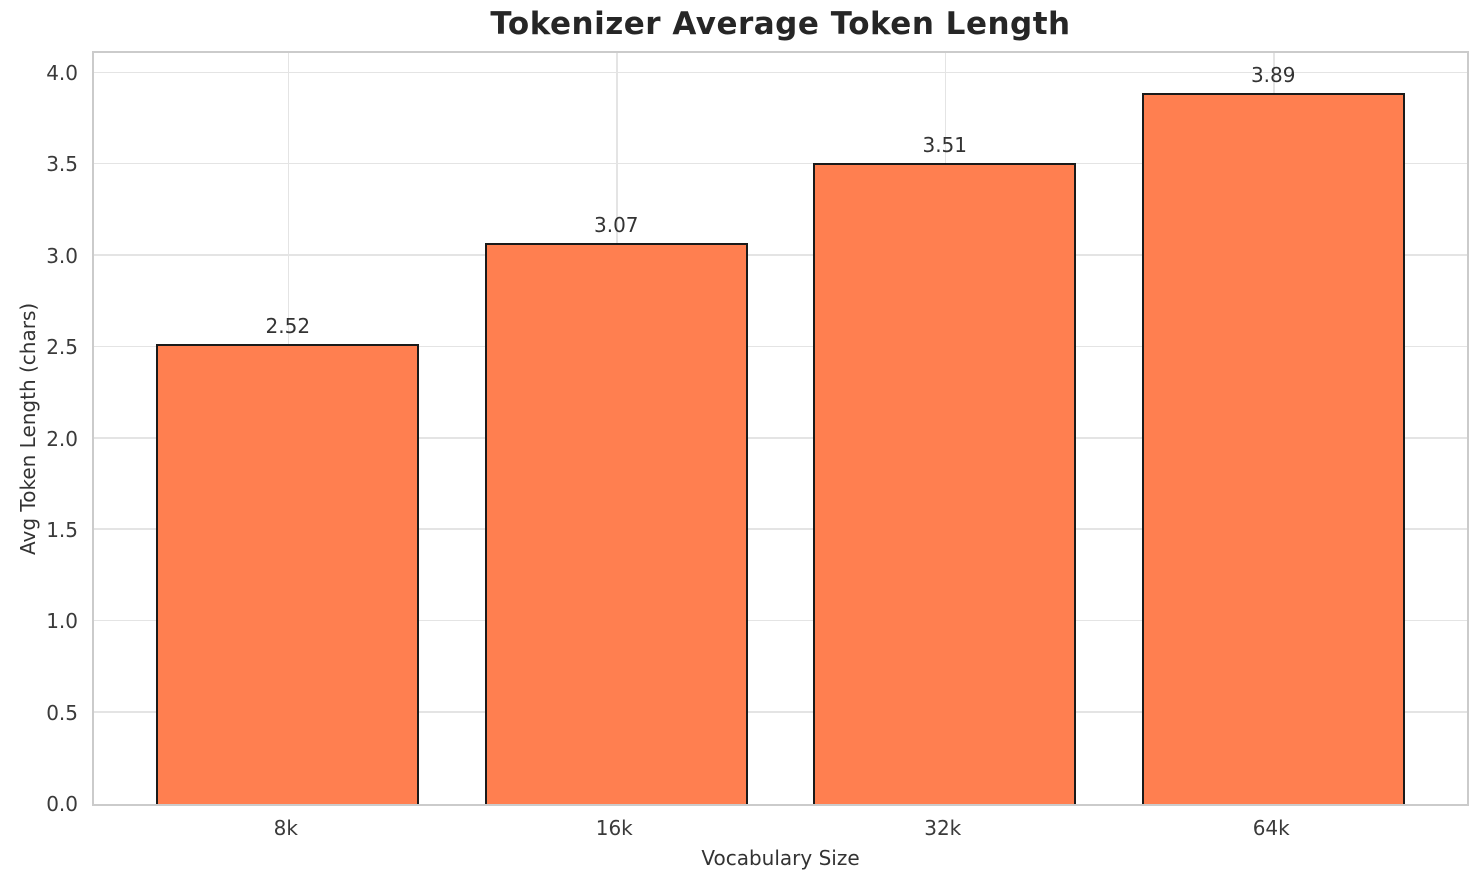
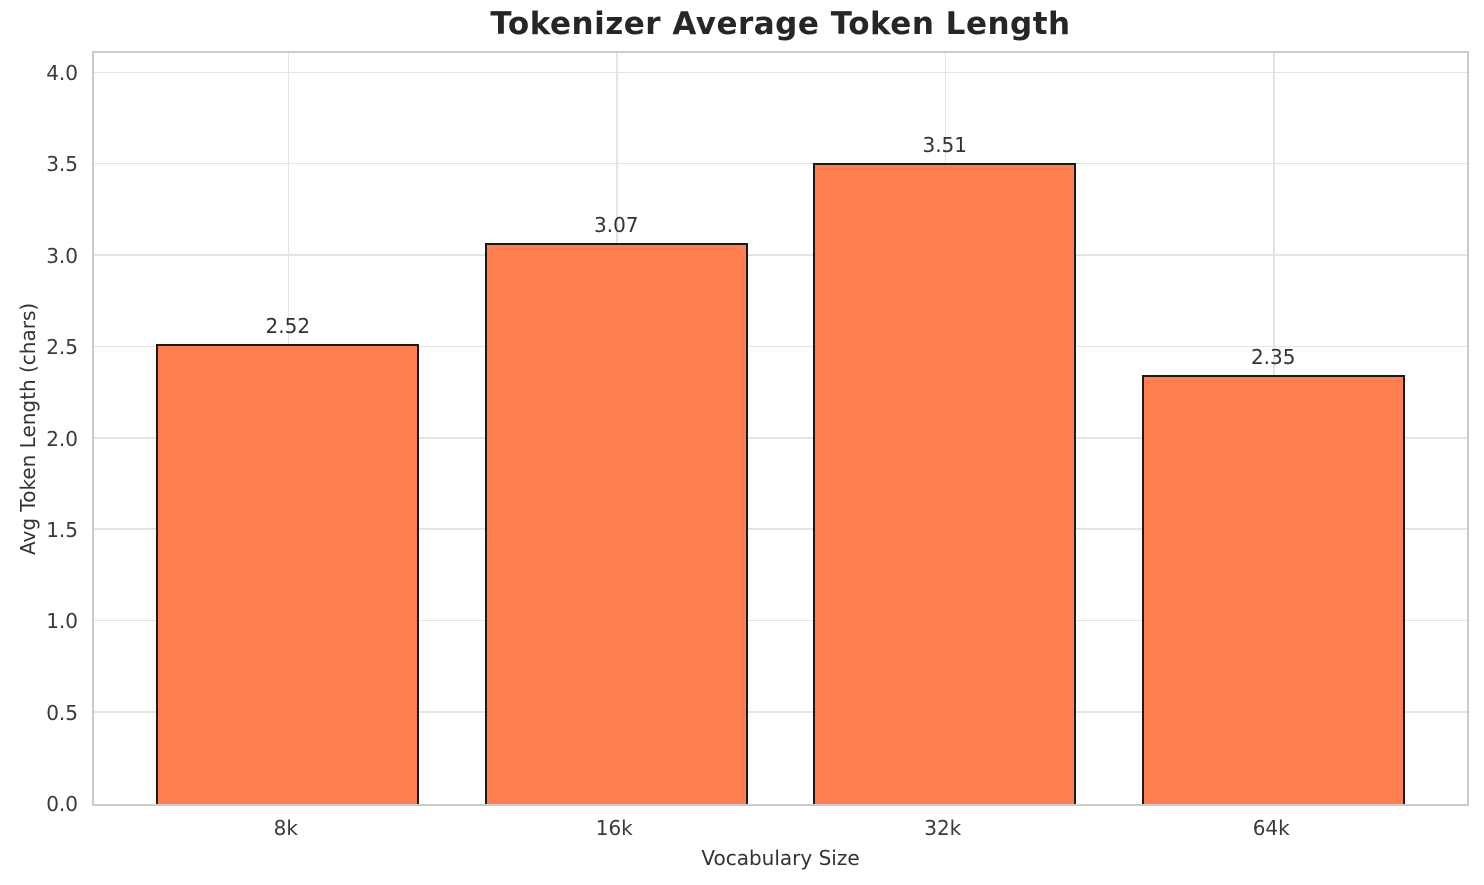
64k: 3.89 -> 2.35
